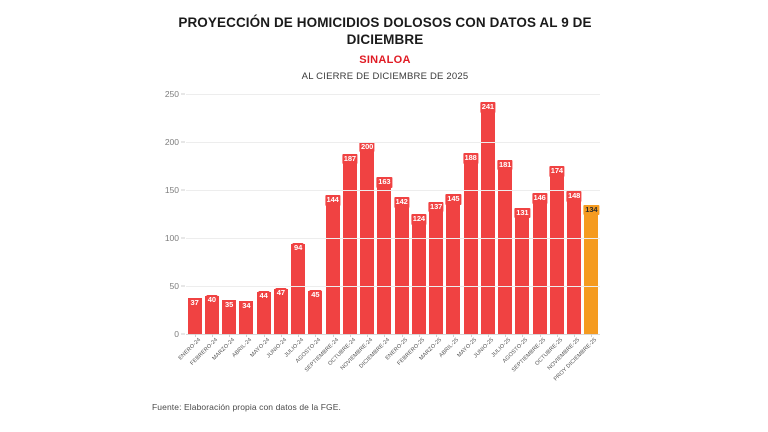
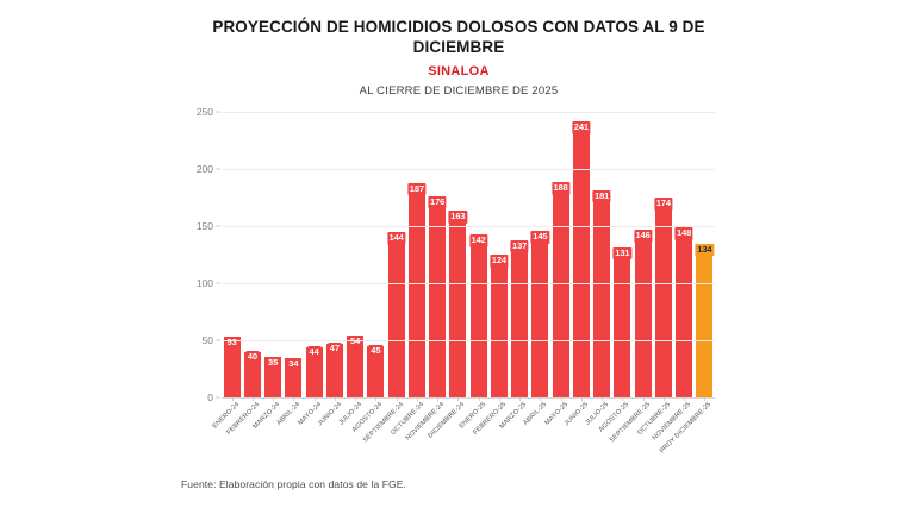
ENERO-24: 37 -> 53
JULIO-24: 94 -> 54
NOVIEMBRE-24: 200 -> 176
